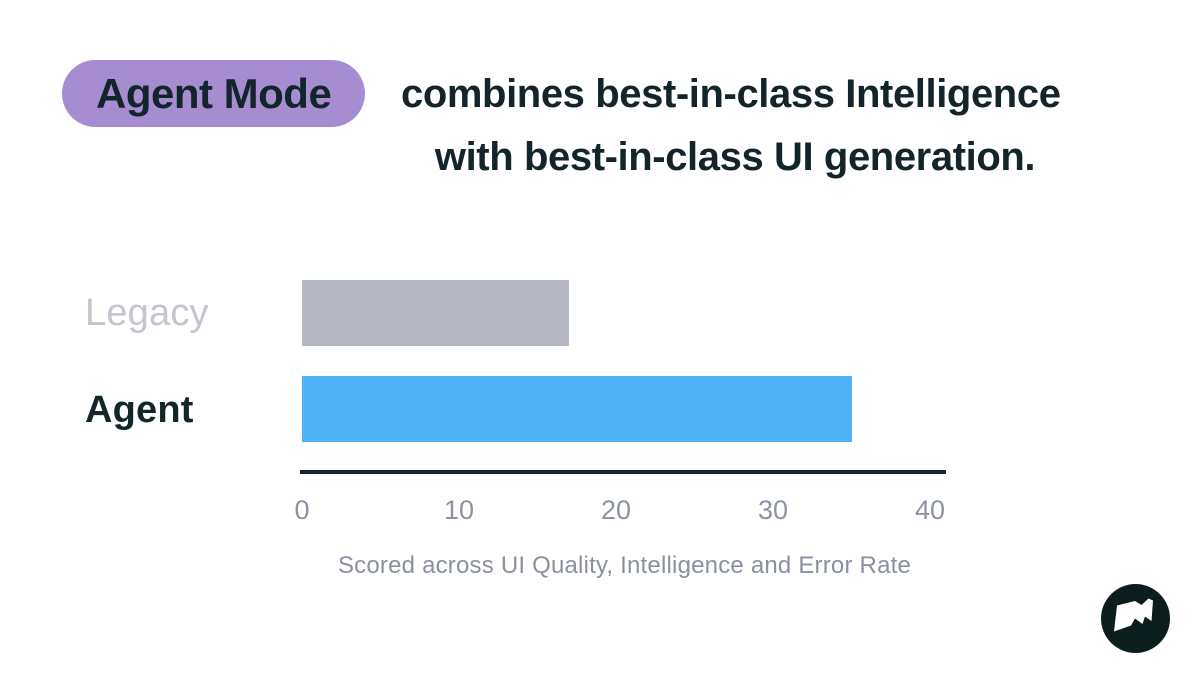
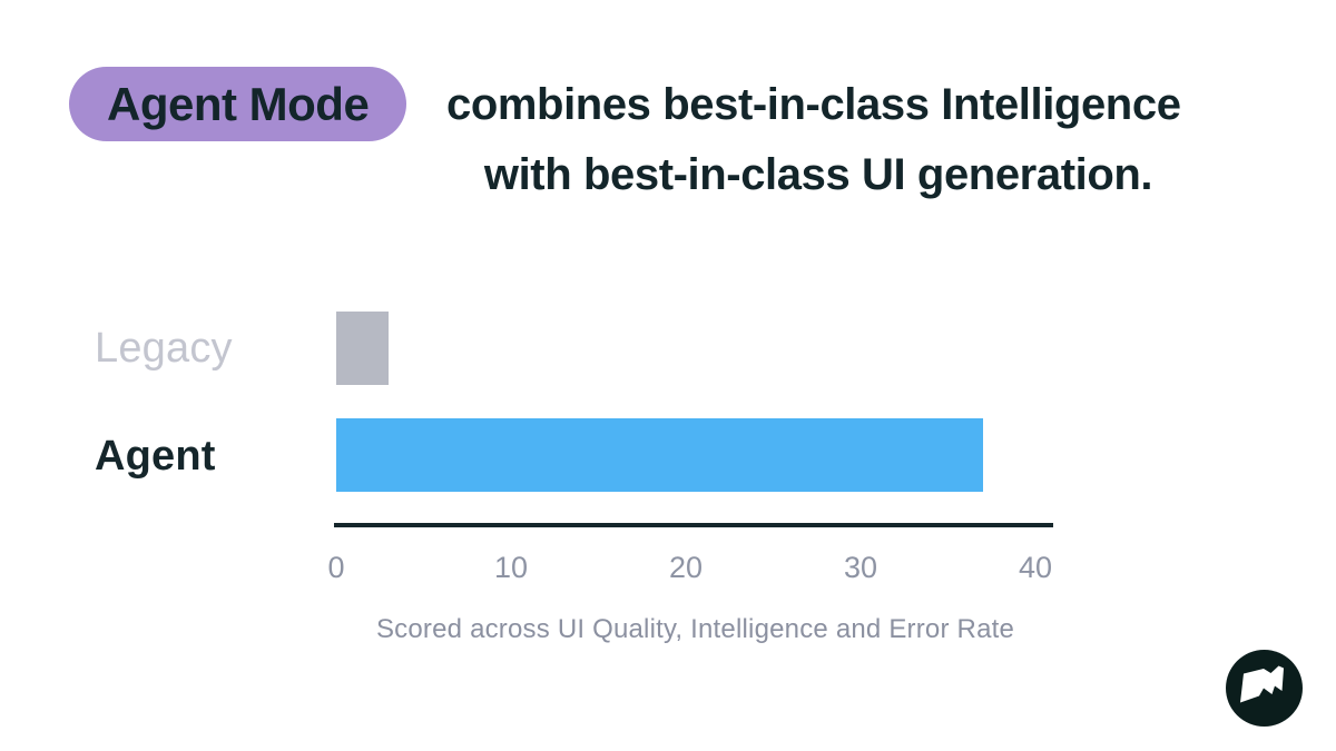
Legacy: 17 -> 3
Agent: 35 -> 37
